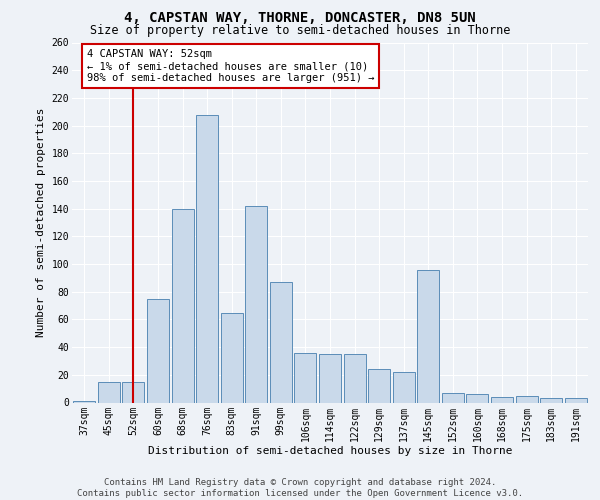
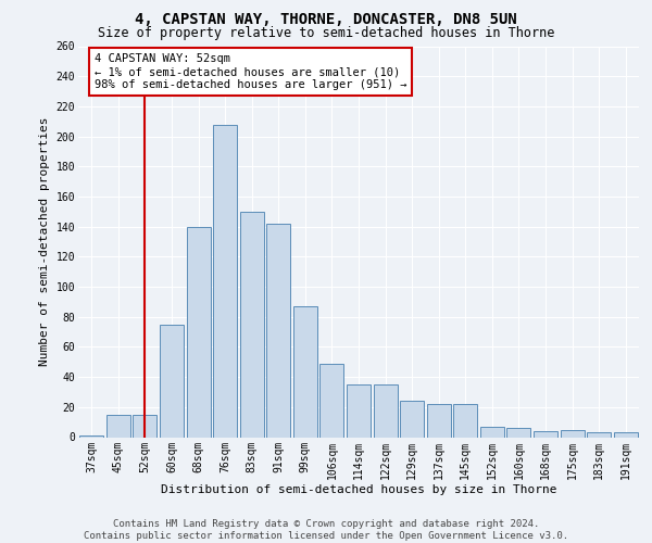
83sqm: 65 -> 150
106sqm: 36 -> 49
145sqm: 96 -> 22
